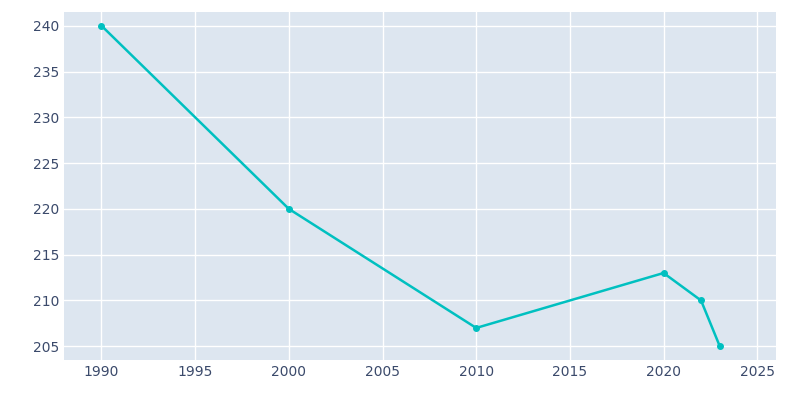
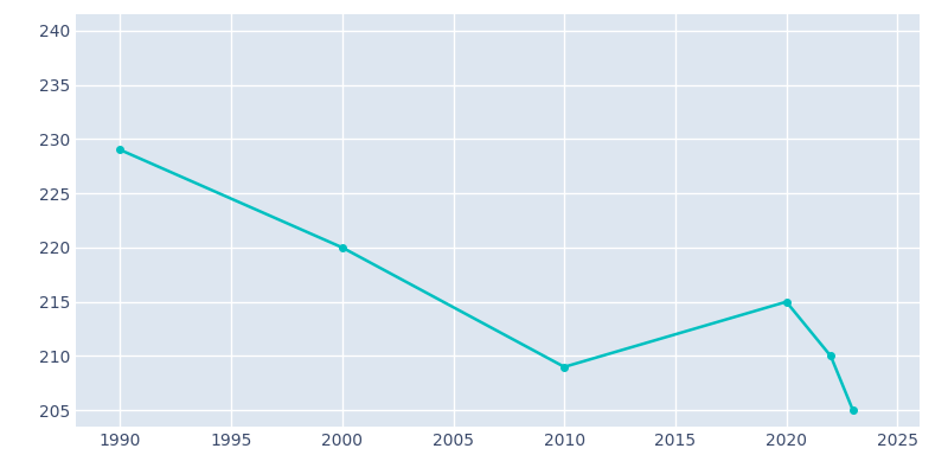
1990: 240 -> 229
2010: 207 -> 209
2020: 213 -> 215
